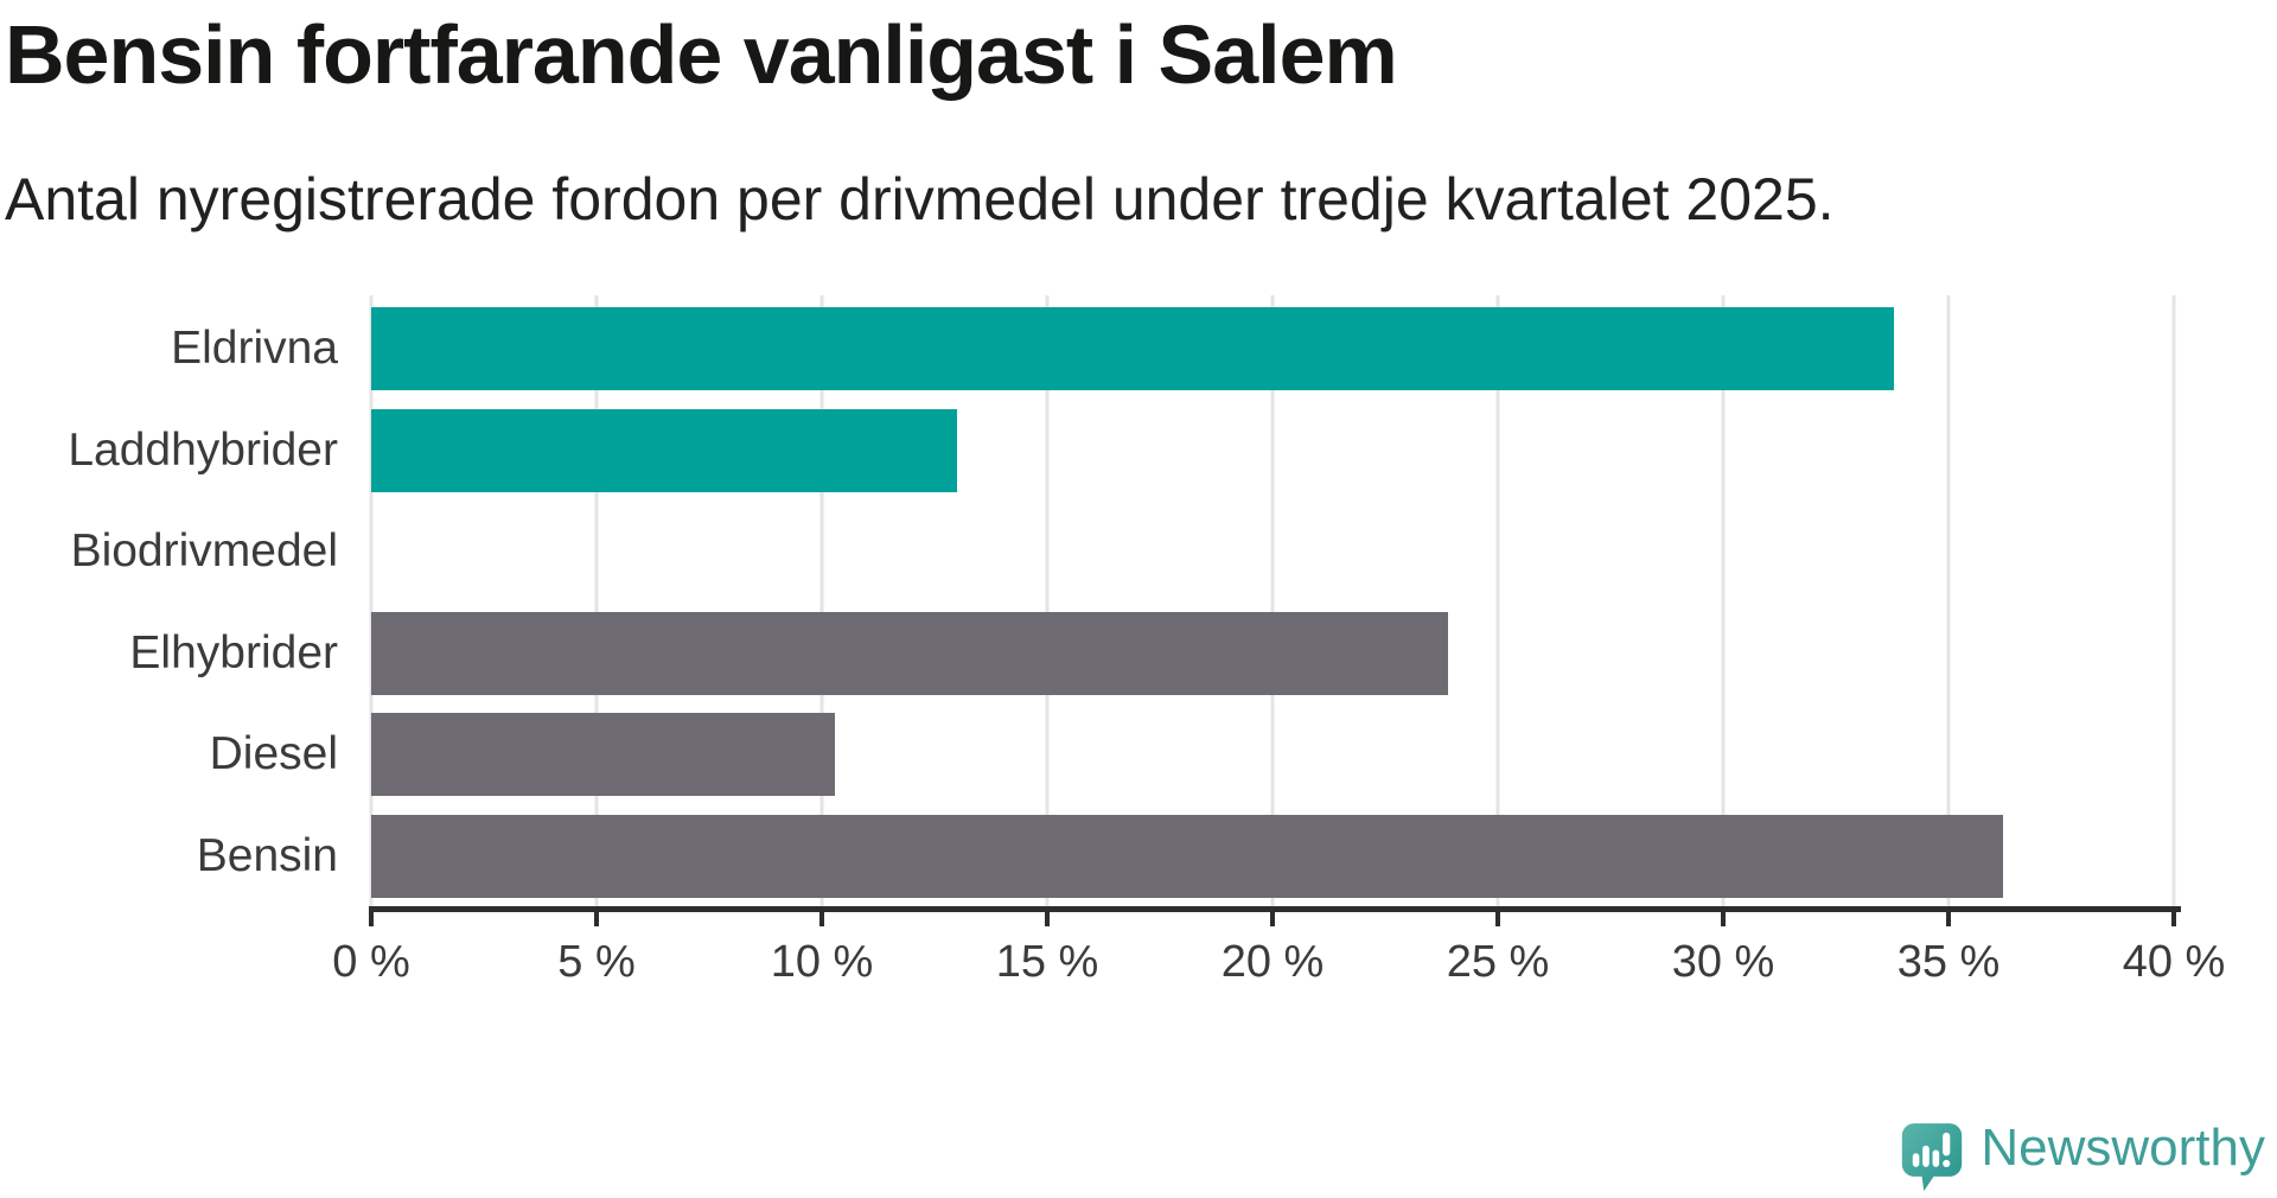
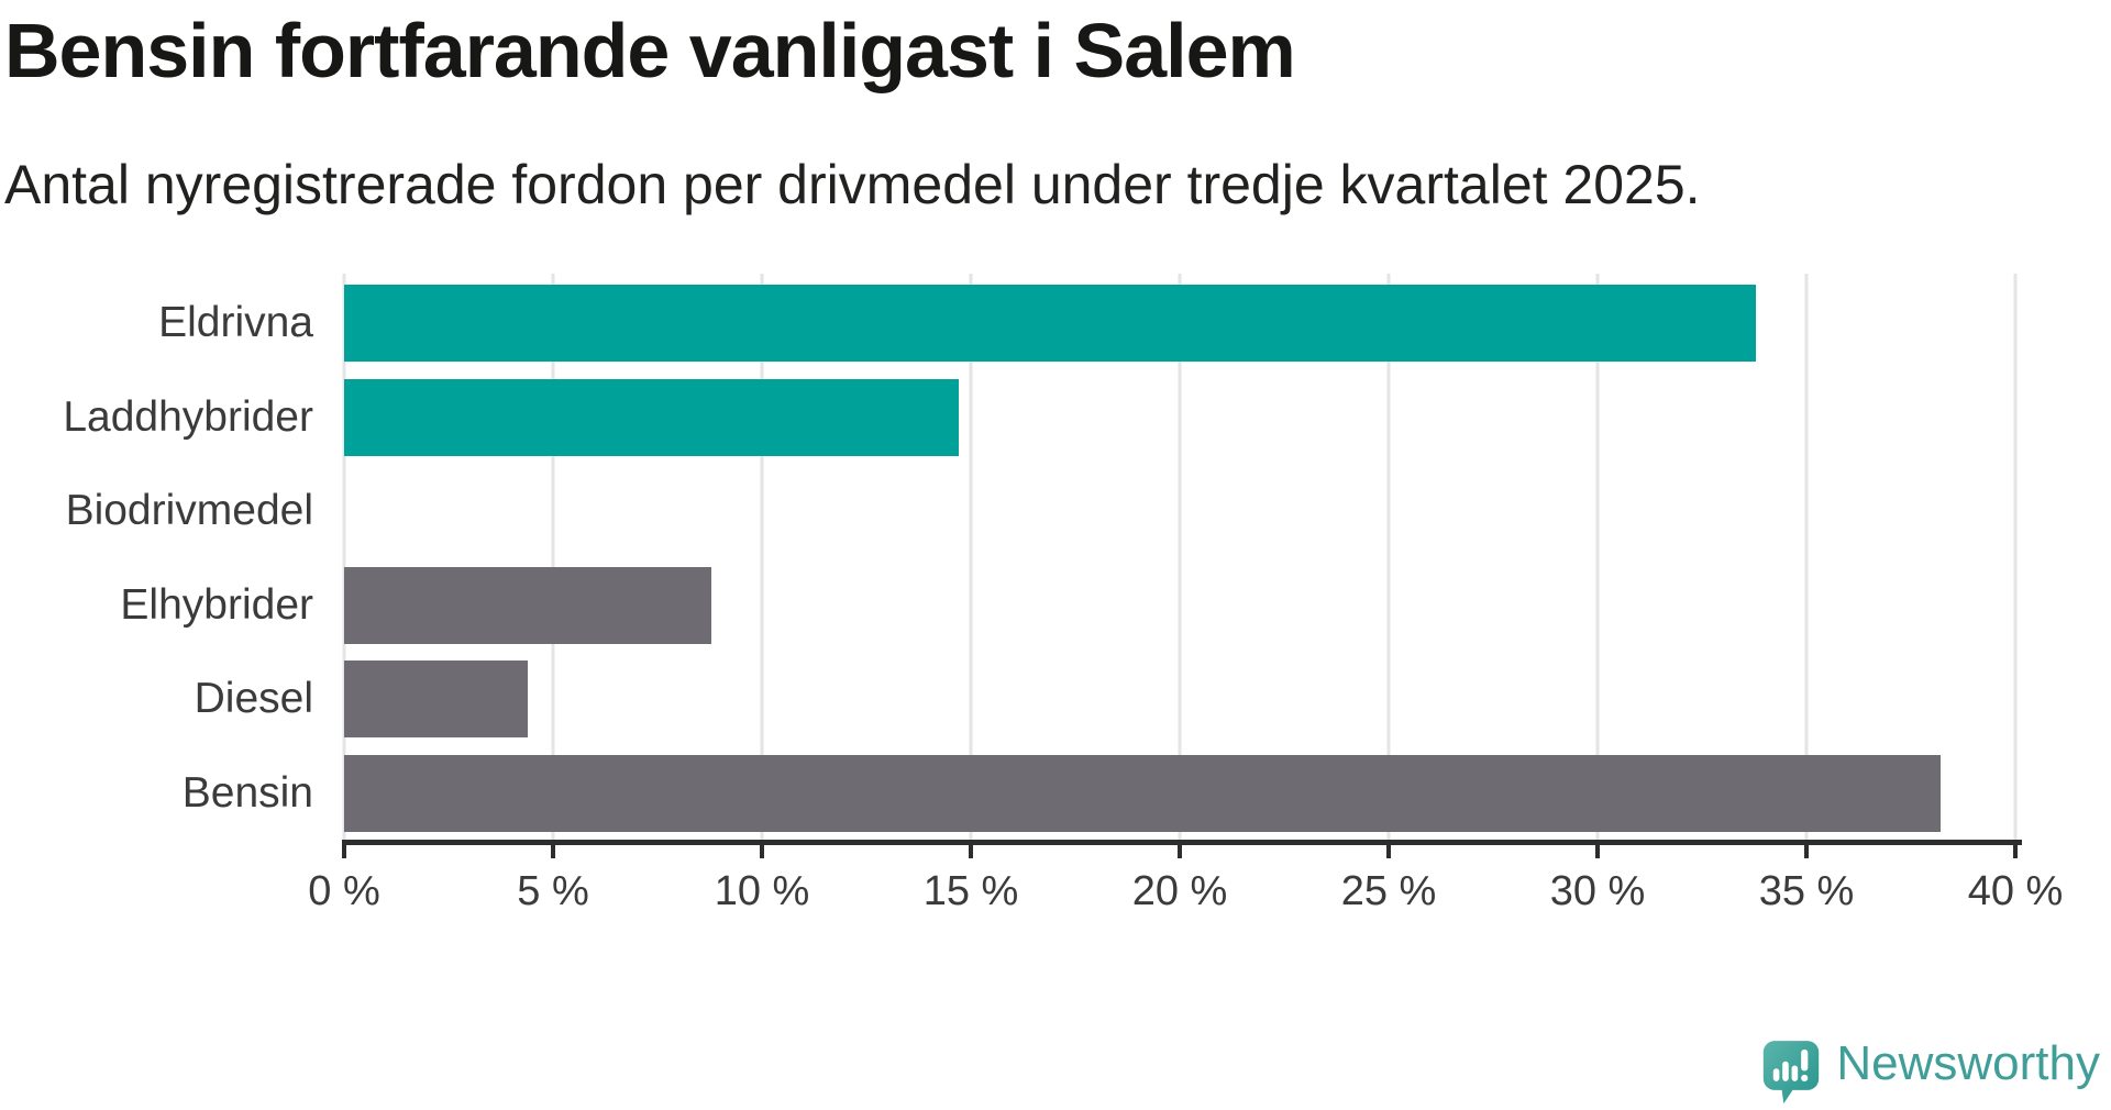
Laddhybrider: 13.0% -> 14.7%
Elhybrider: 23.9% -> 8.8%
Diesel: 10.3% -> 4.4%
Bensin: 36.2% -> 38.2%
